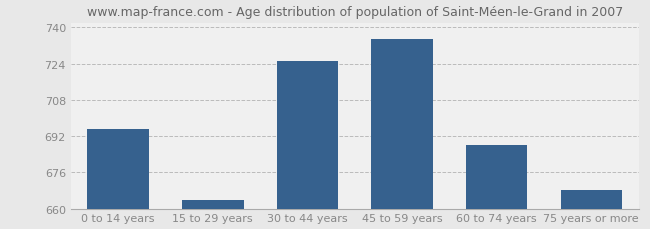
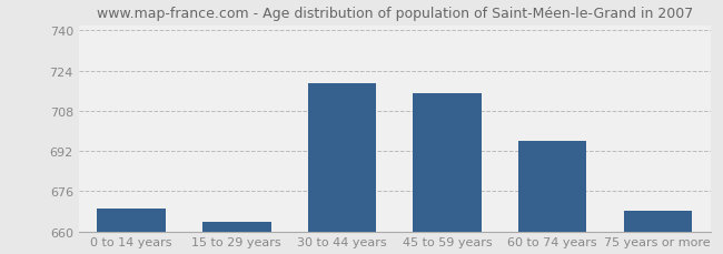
0 to 14 years: 695 -> 669
30 to 44 years: 725 -> 719
45 to 59 years: 735 -> 715
60 to 74 years: 688 -> 696
